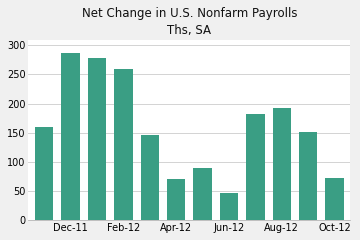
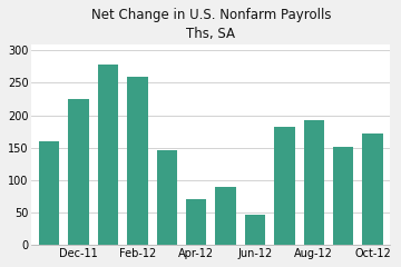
Dec-11: 286 -> 225
Oct-12: 72 -> 172
